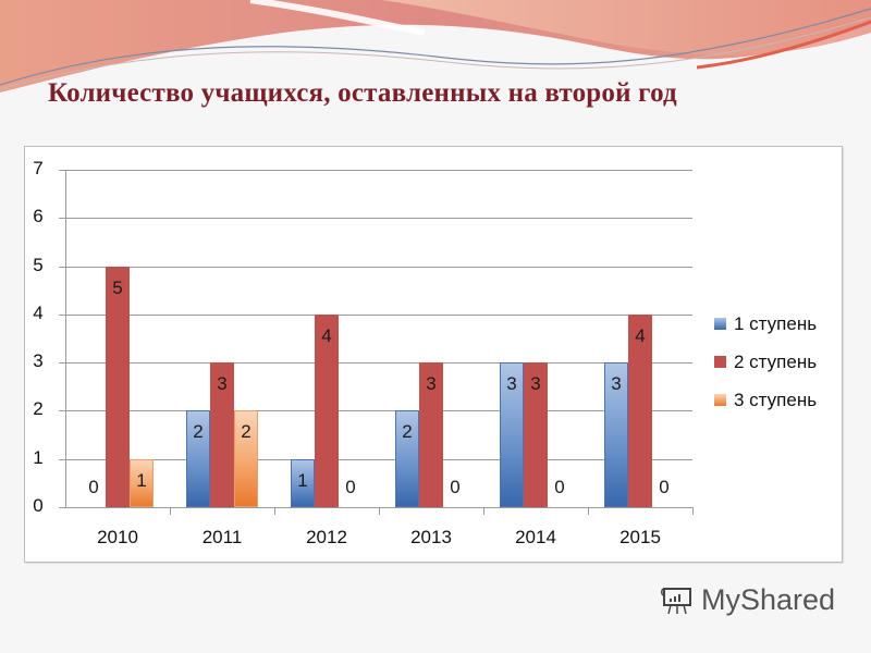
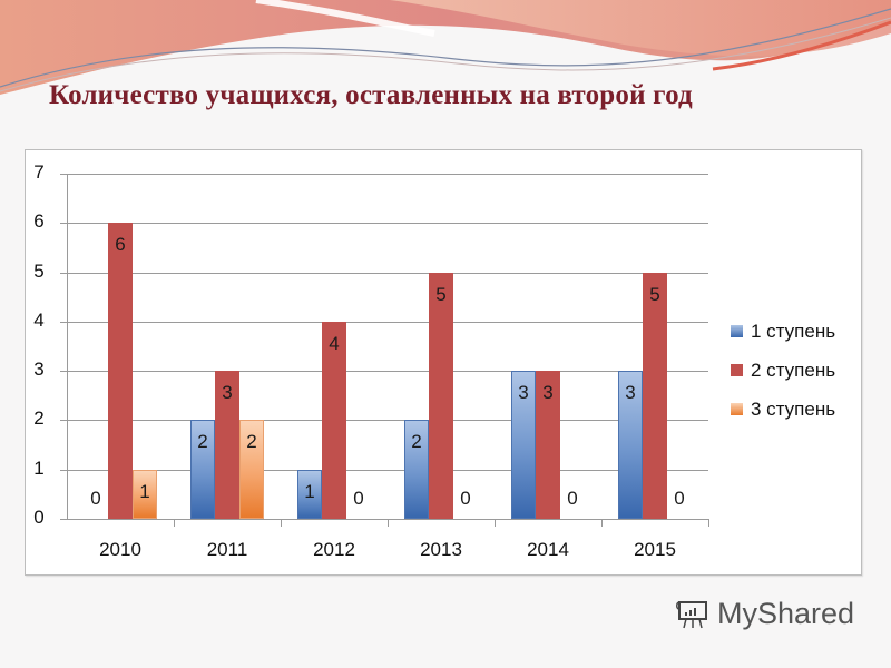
2 ступень/2010: 5 -> 6
2 ступень/2013: 3 -> 5
2 ступень/2015: 4 -> 5
